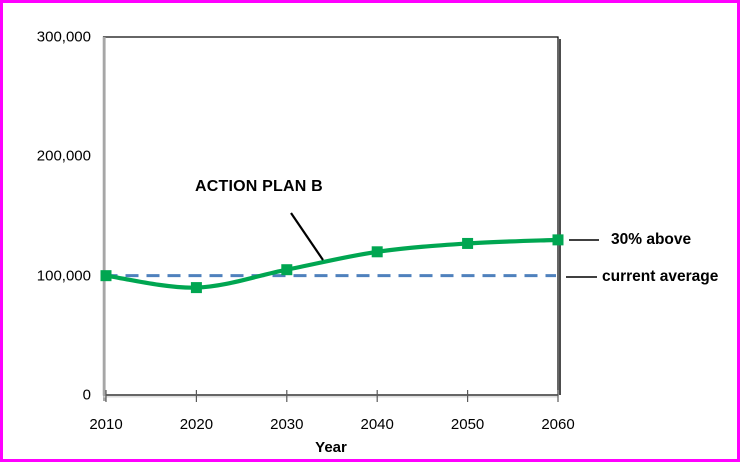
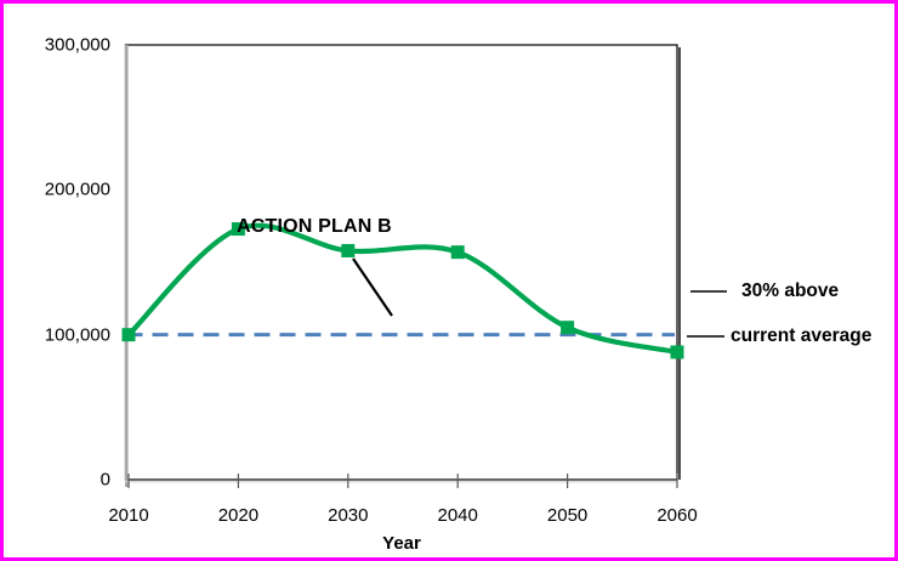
2020: 90000 -> 173000
2030: 105000 -> 158000
2040: 120000 -> 157000
2050: 127000 -> 105000
2060: 130000 -> 88000
